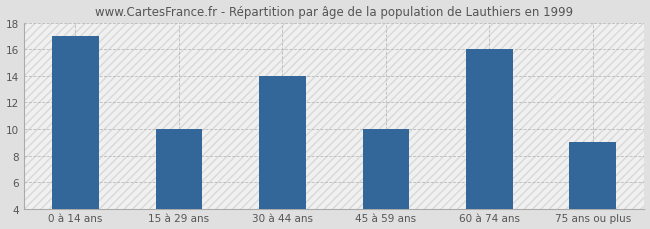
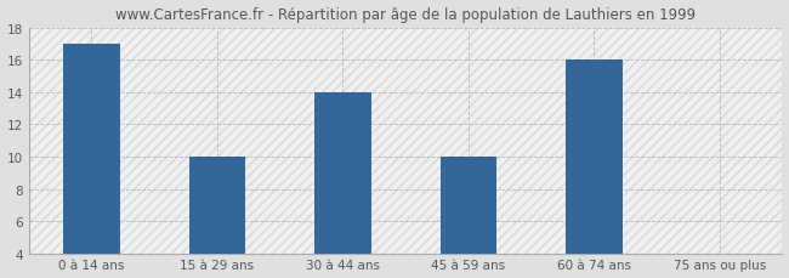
75 ans ou plus: 9 -> 4
